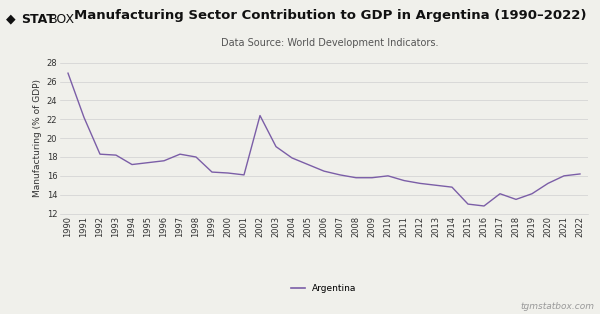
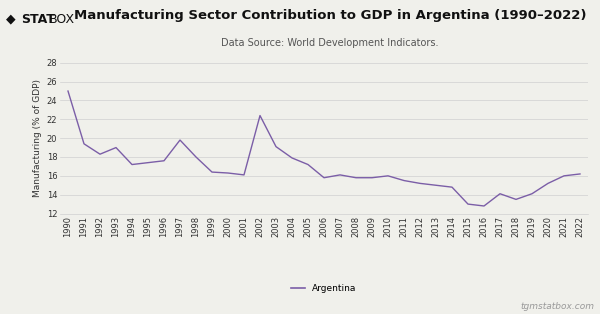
1990: 26.9 -> 25.0
1991: 22.2 -> 19.4
1993: 18.2 -> 19.0
1997: 18.3 -> 19.8
2006: 16.5 -> 15.8
